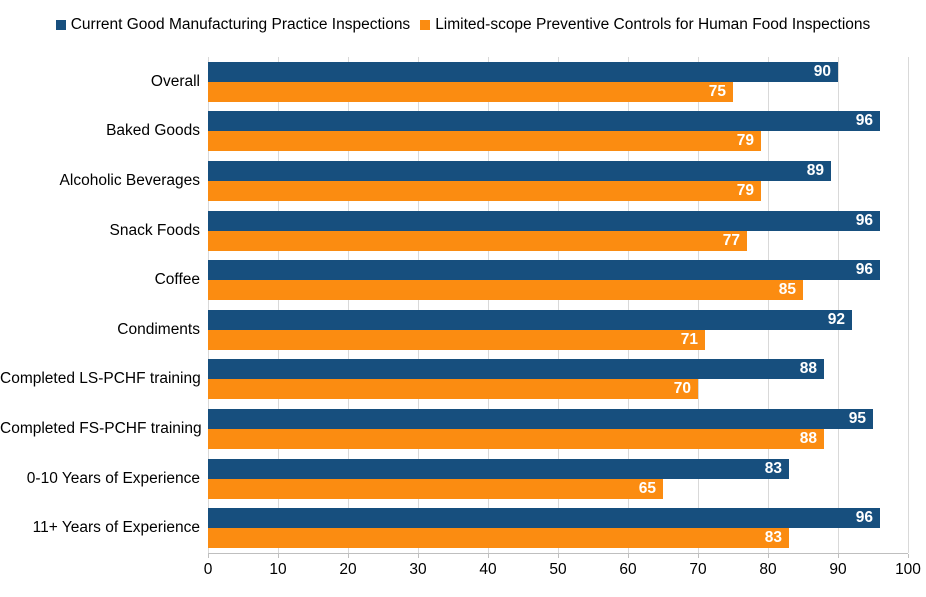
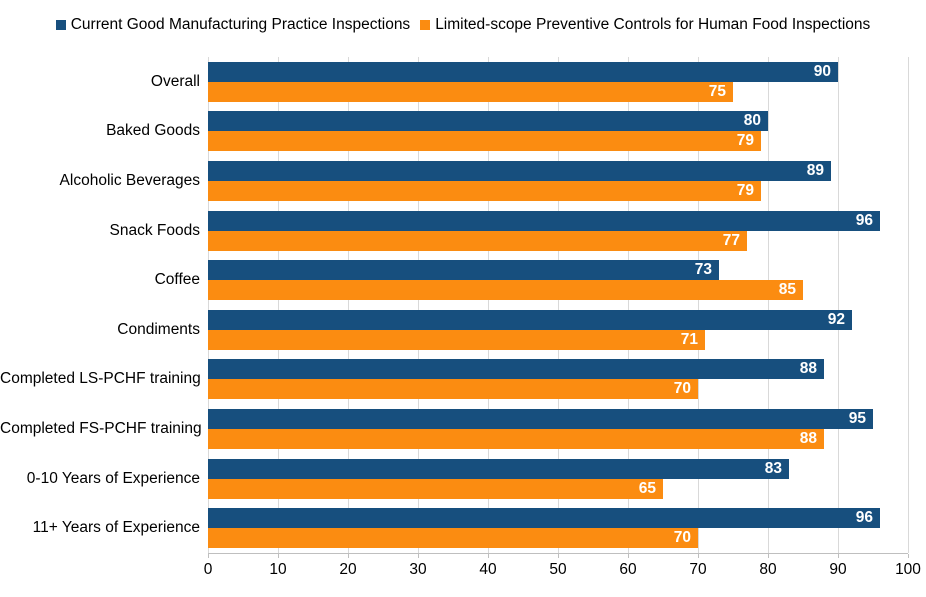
Current Good Manufacturing Practice Inspections/Baked Goods: 96 -> 80
Current Good Manufacturing Practice Inspections/Coffee: 96 -> 73
Limited-scope Preventive Controls for Human Food Inspections/11+ Years of Experience: 83 -> 70
